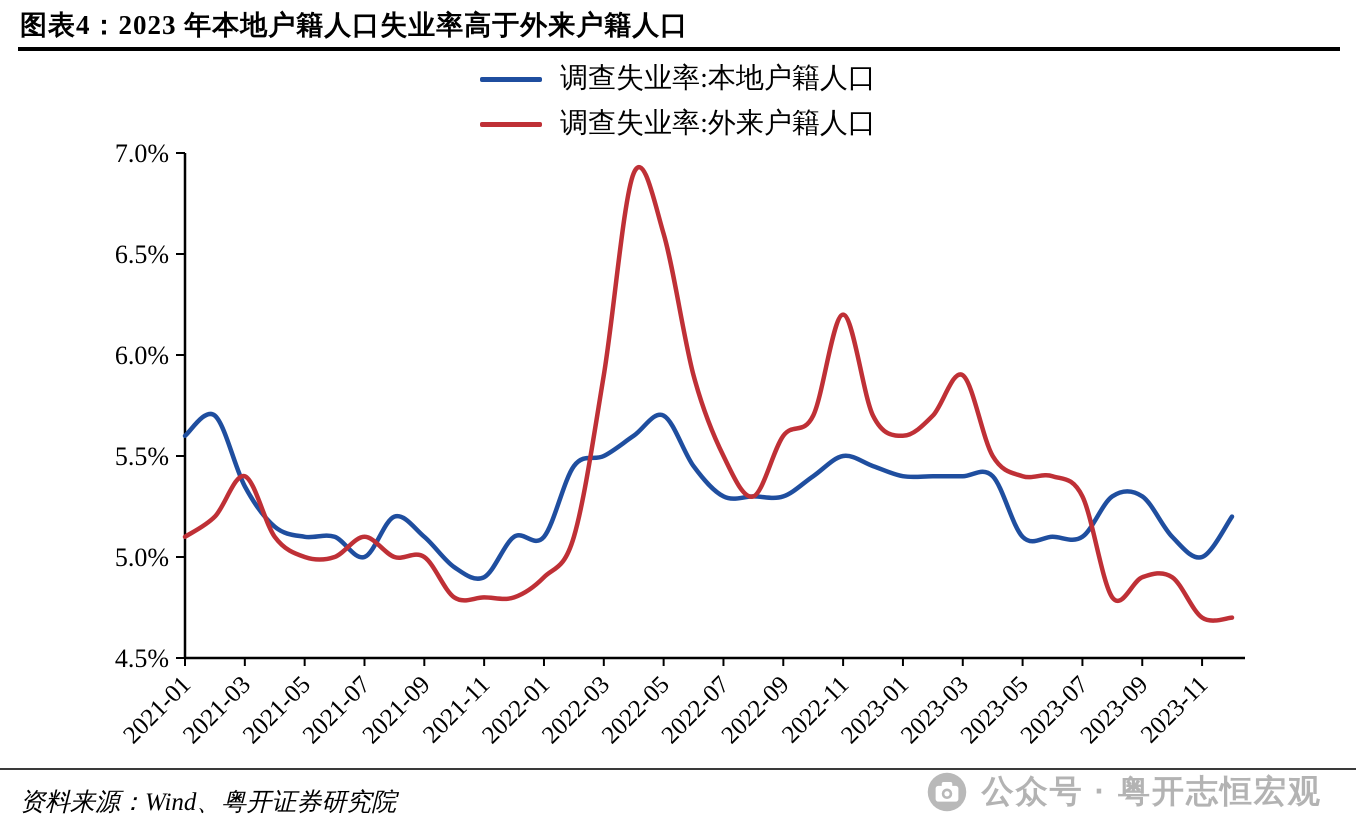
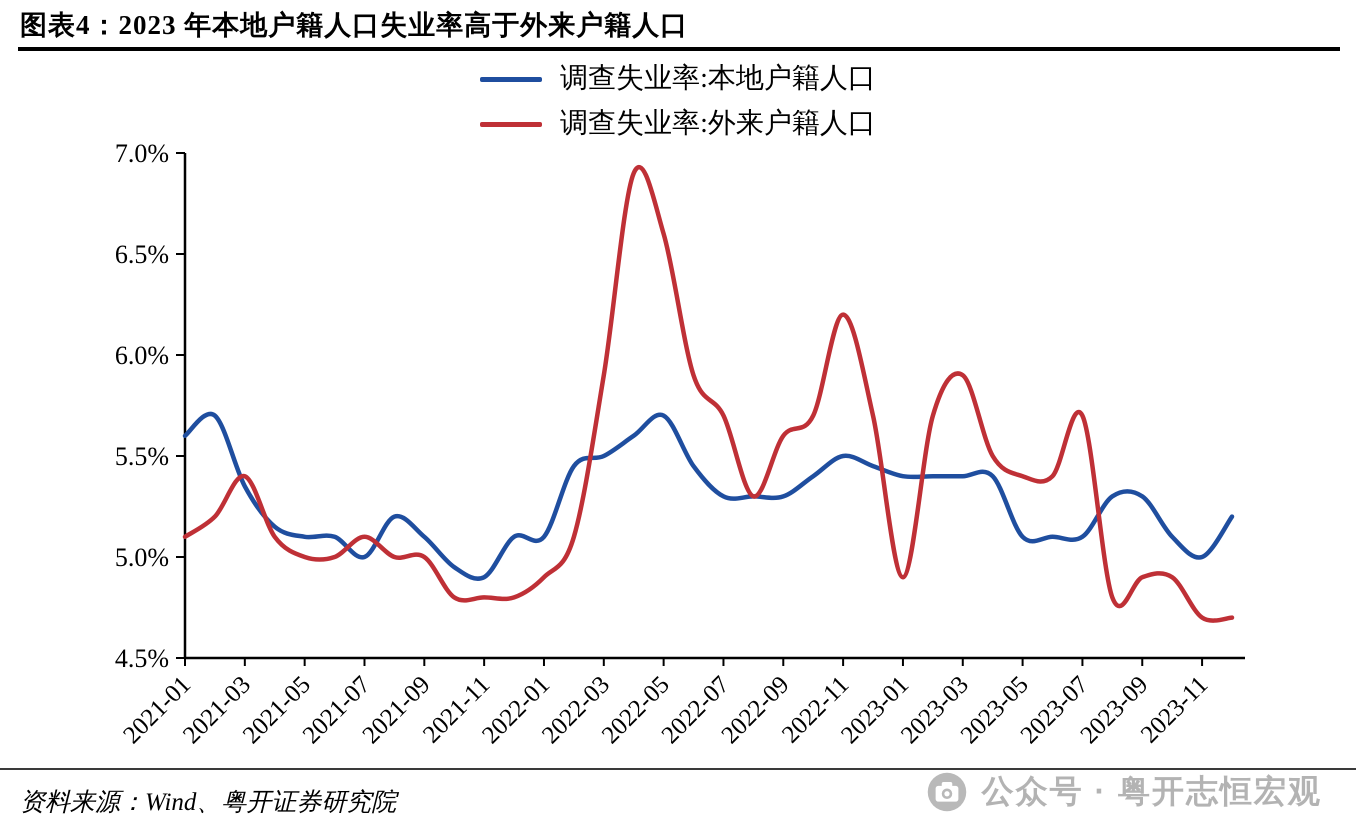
调查失业率:外来户籍人口/2022-07: 5.5% -> 5.7%
调查失业率:外来户籍人口/2023-01: 5.6% -> 4.9%
调查失业率:外来户籍人口/2023-07: 5.3% -> 5.7%
